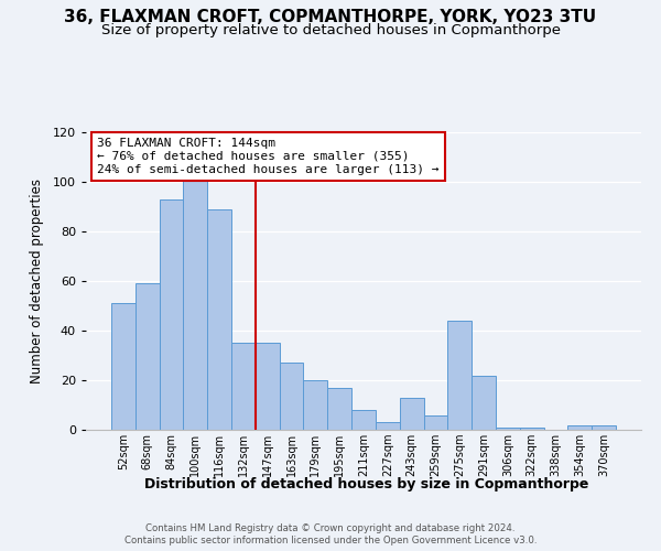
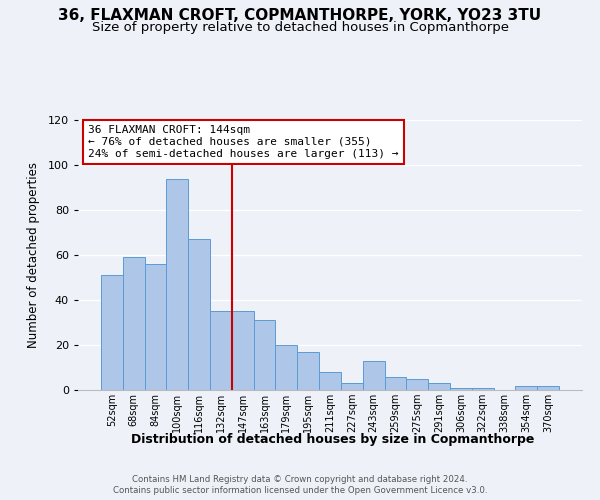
84sqm: 93 -> 56
100sqm: 101 -> 94
116sqm: 89 -> 67
163sqm: 27 -> 31
275sqm: 44 -> 5
291sqm: 22 -> 3
